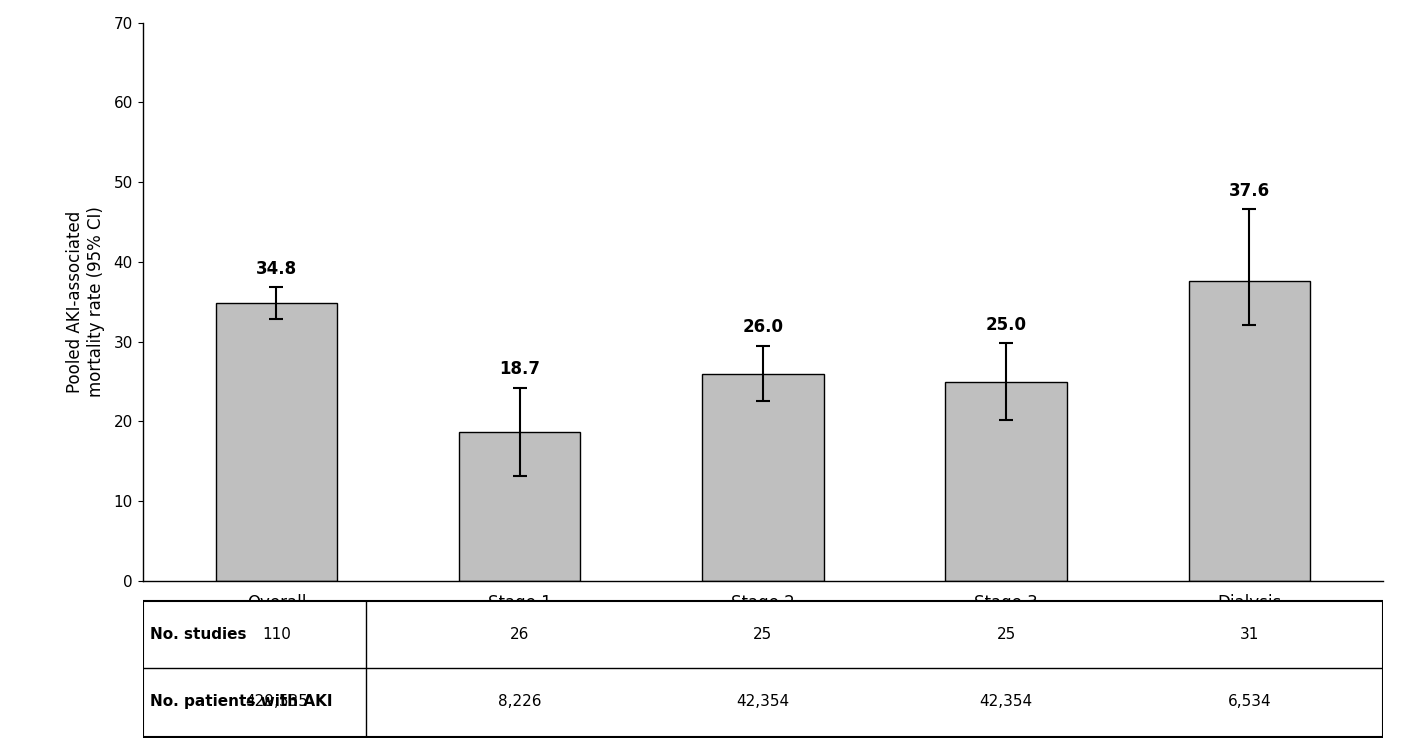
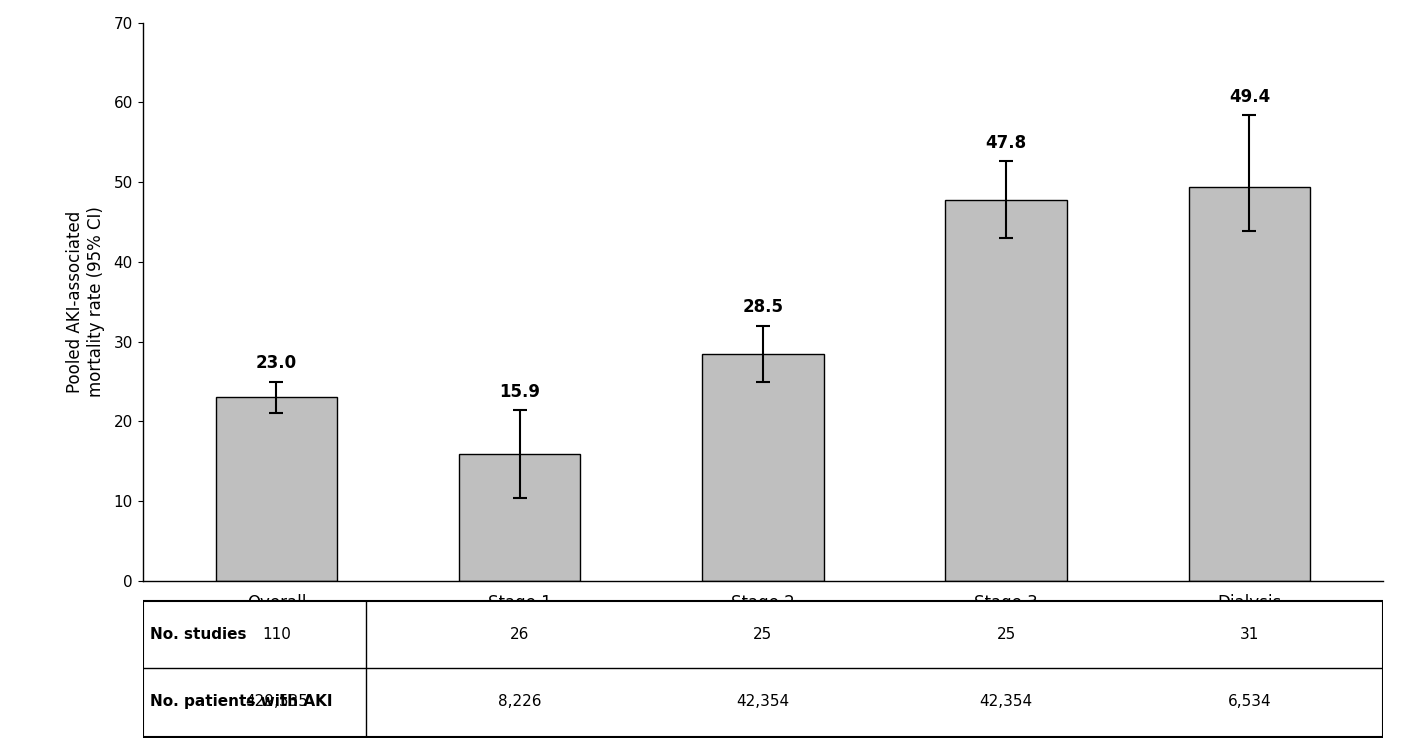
Overall (KDIGO- equivalent): 34.8 -> 23.0
Stage 1 (Risk): 18.7 -> 15.9
Stage 2 (Injury): 26.0 -> 28.5
Stage 3 (Failure): 25.0 -> 47.8
Dialysis Requirement: 37.6 -> 49.4
